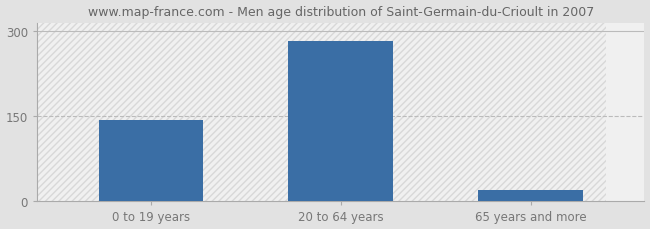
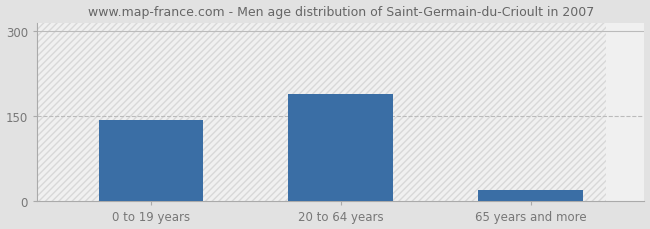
20 to 64 years: 283 -> 190
